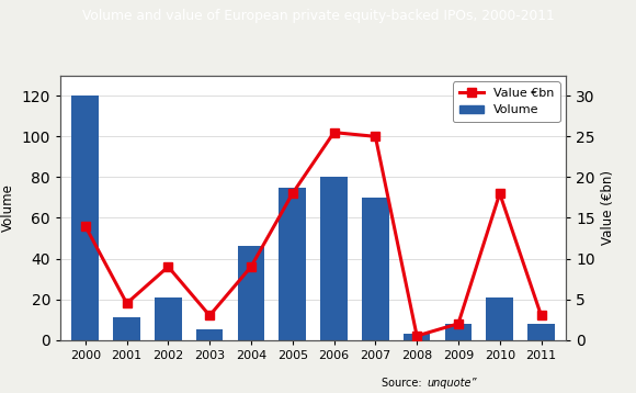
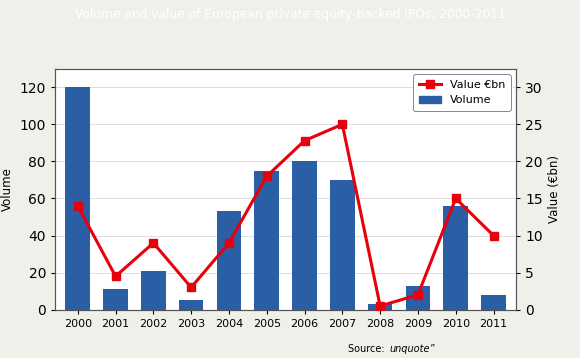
Volume/2004: 46 -> 53
Value €bn/2006: 25.5 -> 22.8
Volume/2009: 8 -> 13
Volume/2010: 21 -> 56
Value €bn/2010: 18.0 -> 15.0
Value €bn/2011: 3.0 -> 10.0
